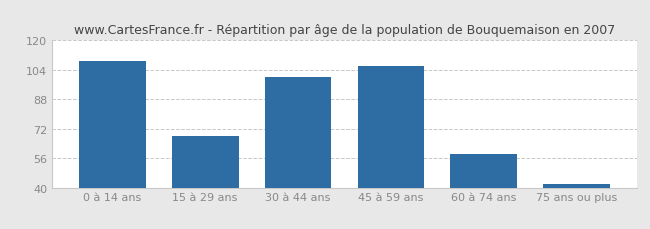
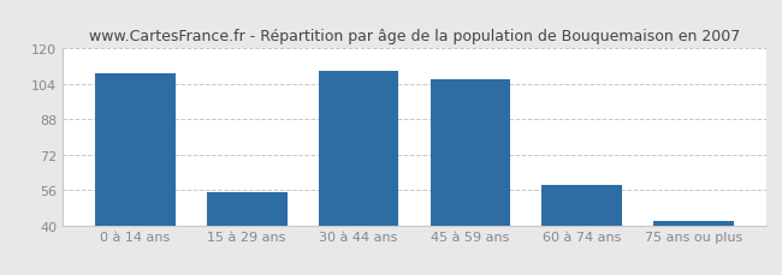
15 à 29 ans: 68 -> 55
30 à 44 ans: 100 -> 110
